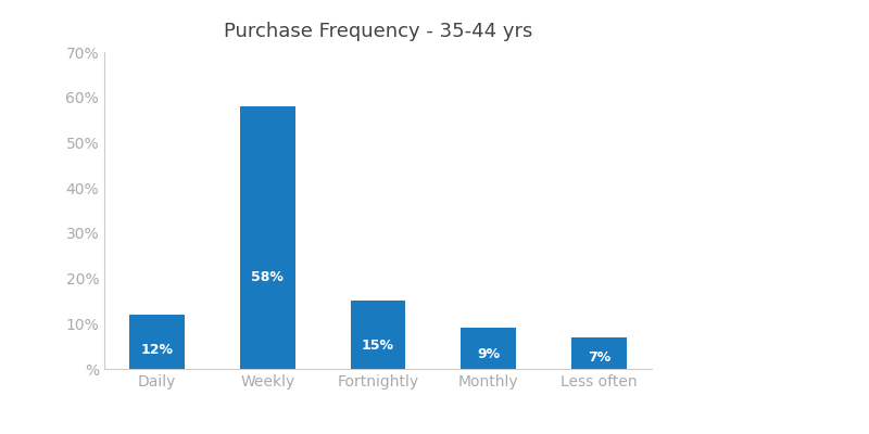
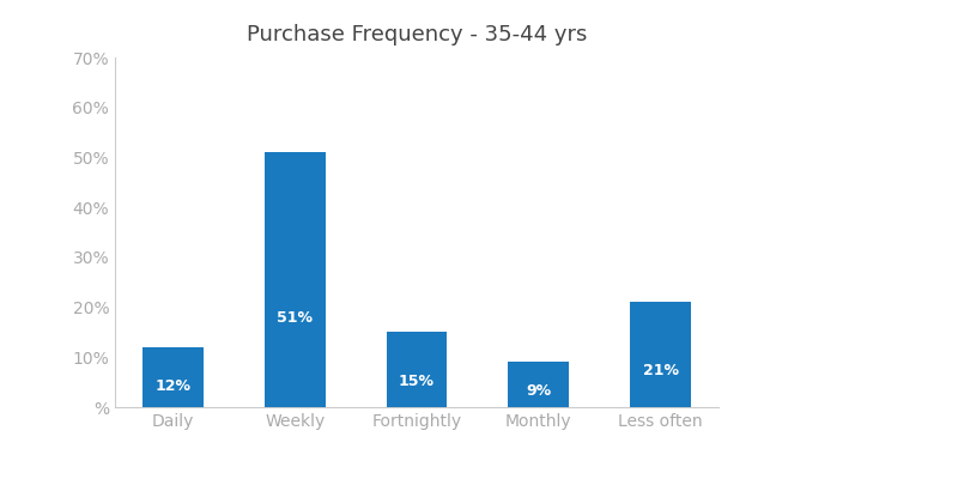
Weekly: 58% -> 51%
Less often: 7% -> 21%
